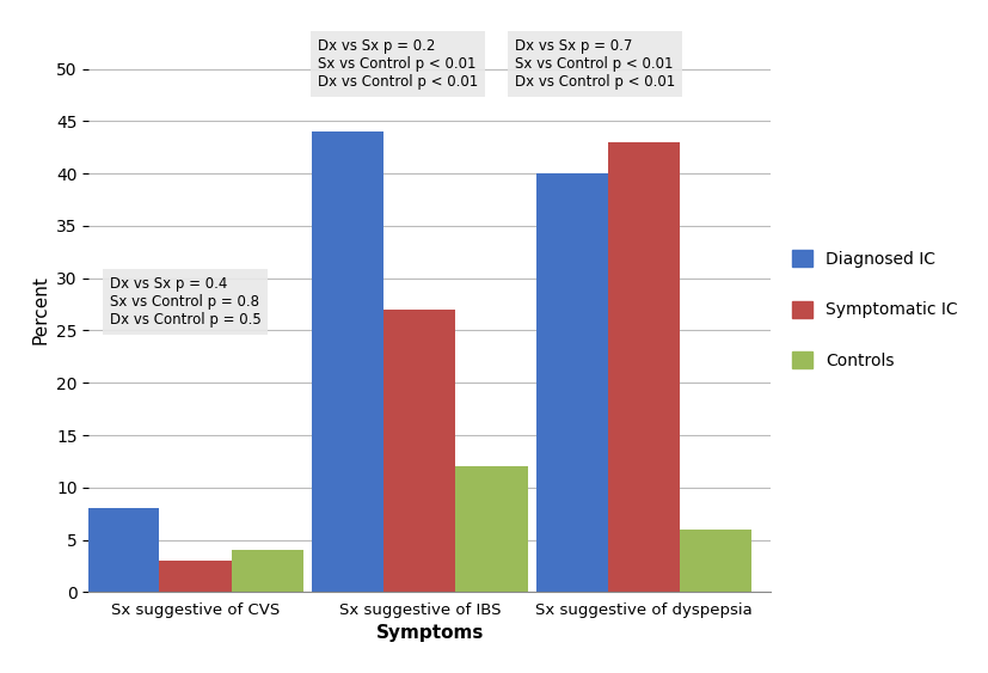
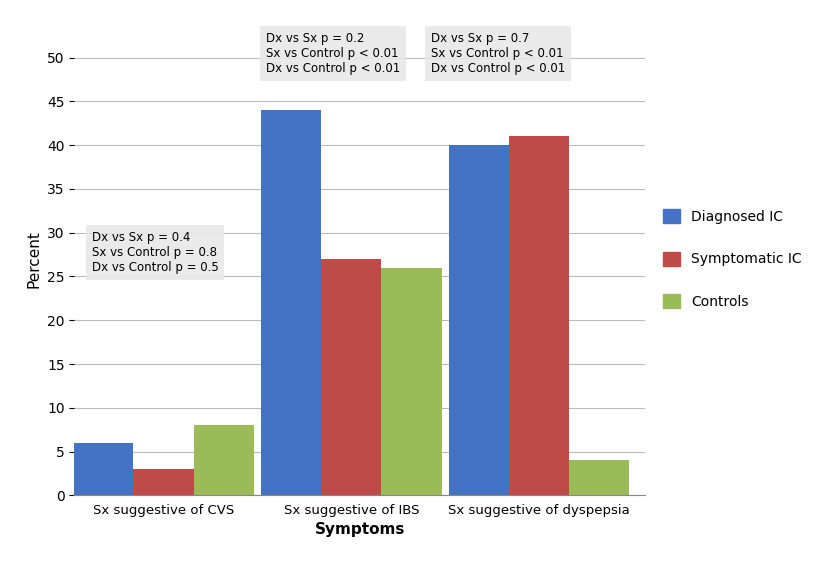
Diagnosed IC/Sx suggestive of CVS: 8 -> 6
Controls/Sx suggestive of CVS: 4 -> 8
Controls/Sx suggestive of IBS: 12 -> 26
Symptomatic IC/Sx suggestive of dyspepsia: 43 -> 41
Controls/Sx suggestive of dyspepsia: 6 -> 4
